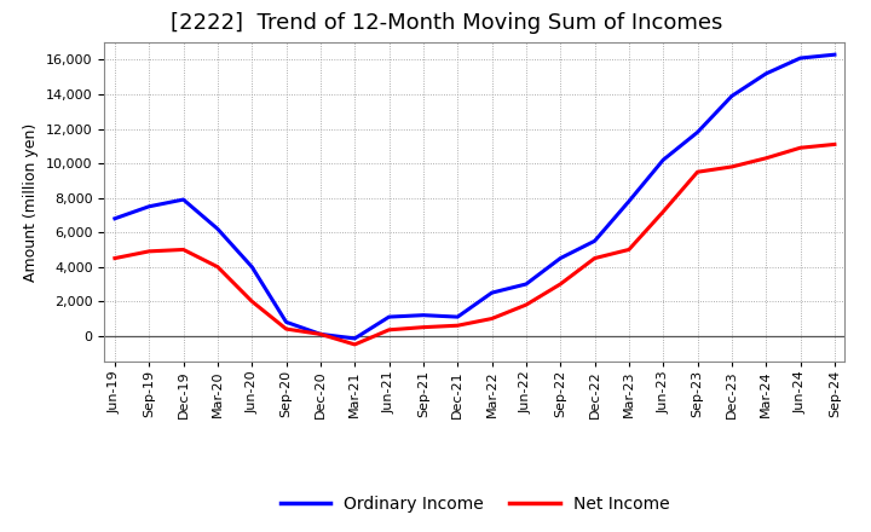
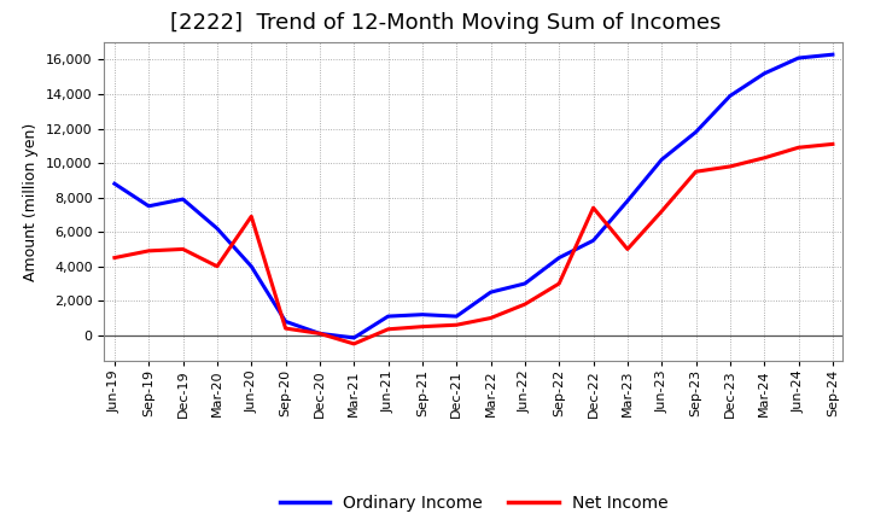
Ordinary Income/Jun-19: 6,800 -> 8,800
Net Income/Jun-20: 2,000 -> 6,900
Net Income/Dec-22: 4,500 -> 7,400
